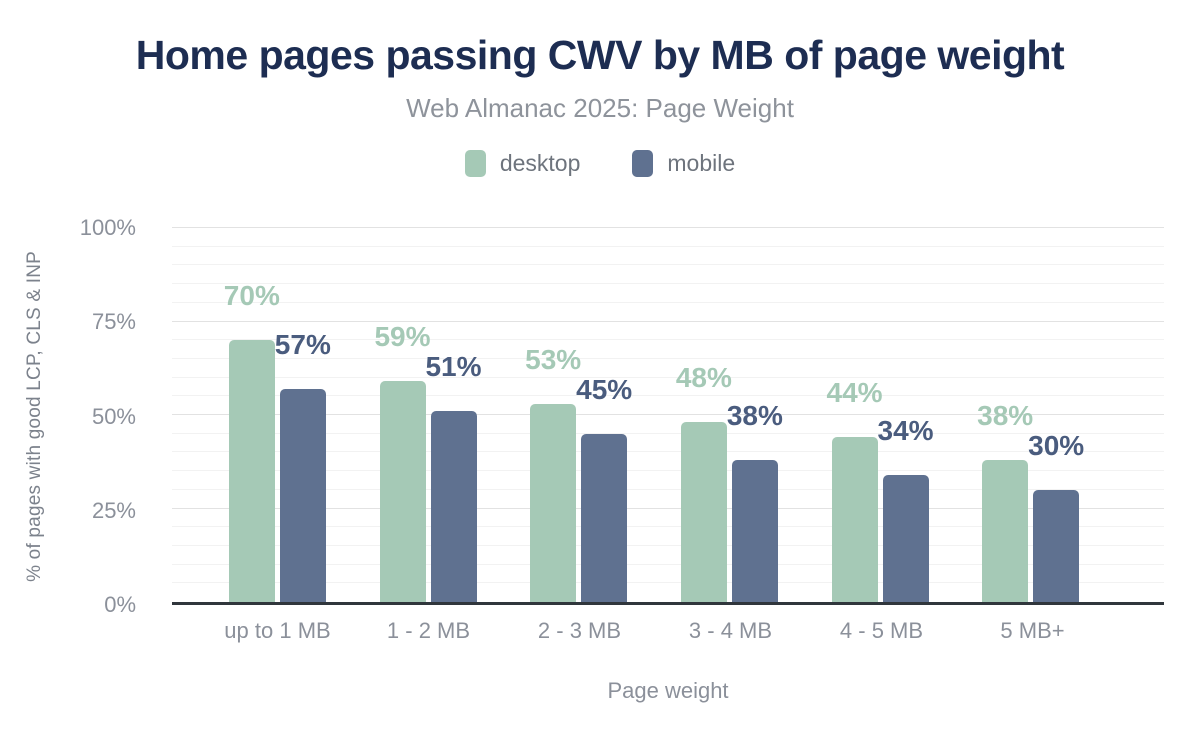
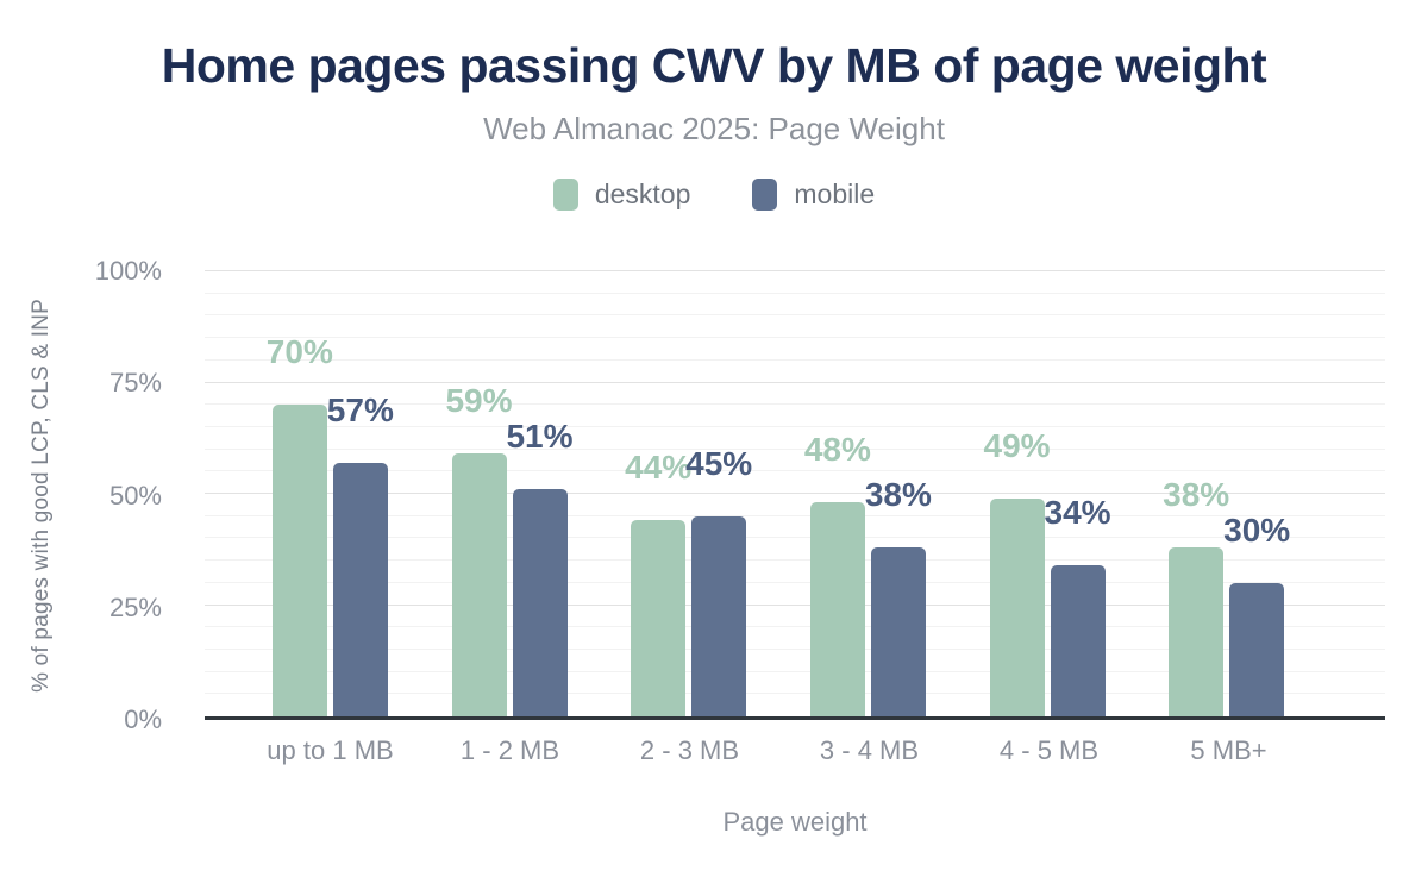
desktop/2 - 3 MB: 53% -> 44%
desktop/4 - 5 MB: 44% -> 49%
